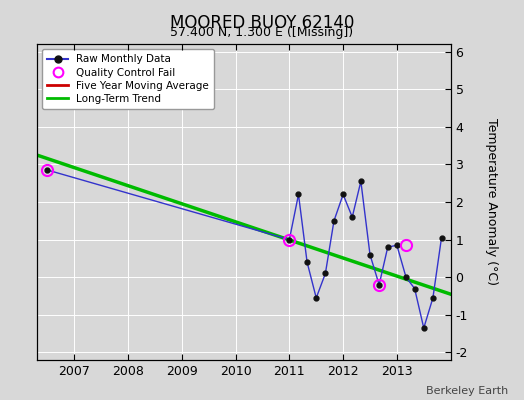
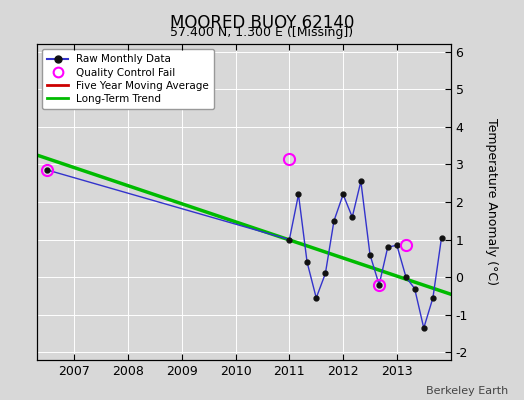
Quality Control Fail/2011: 1.00 -> 3.15
